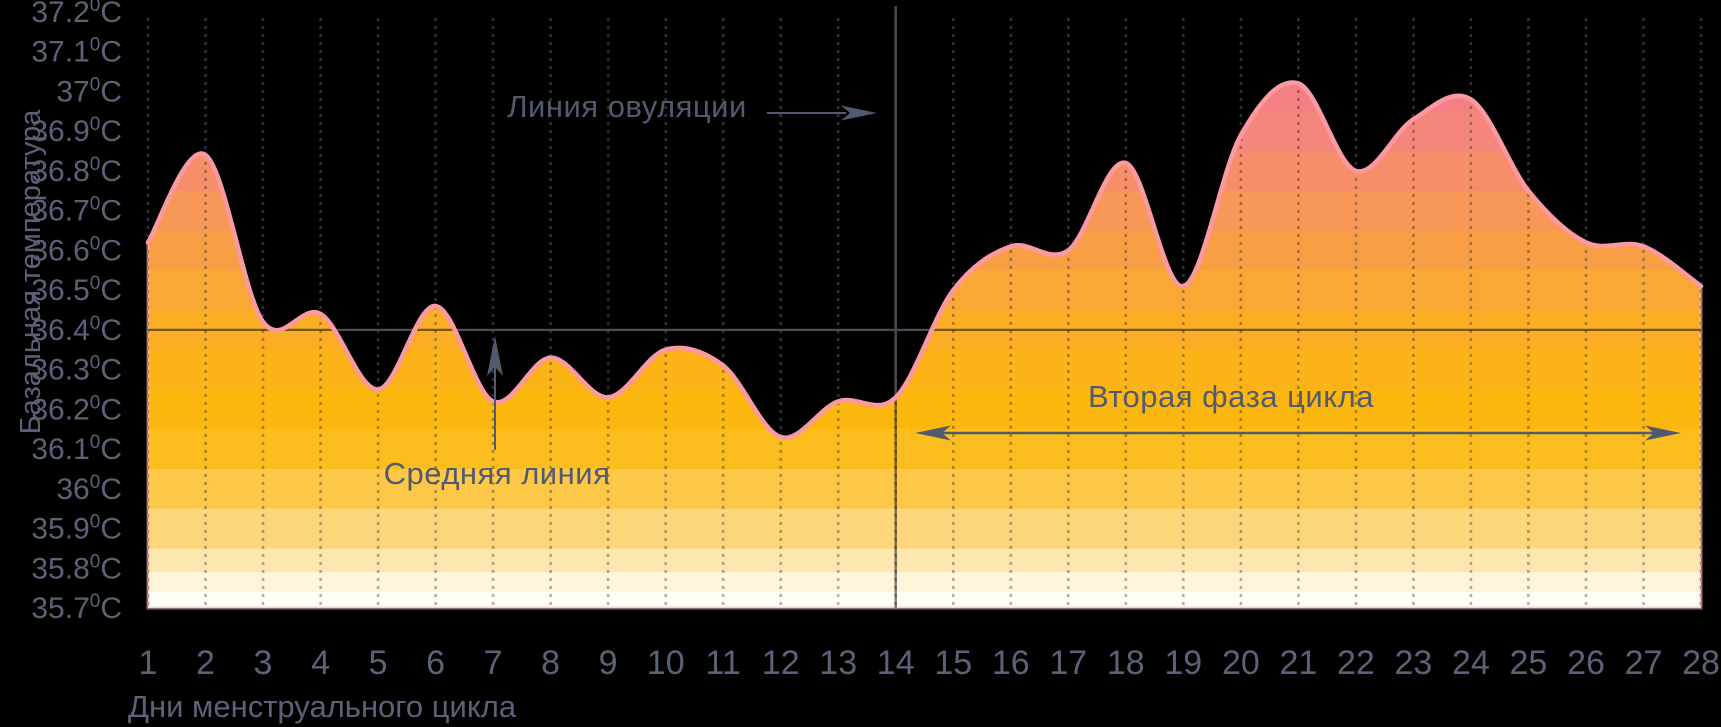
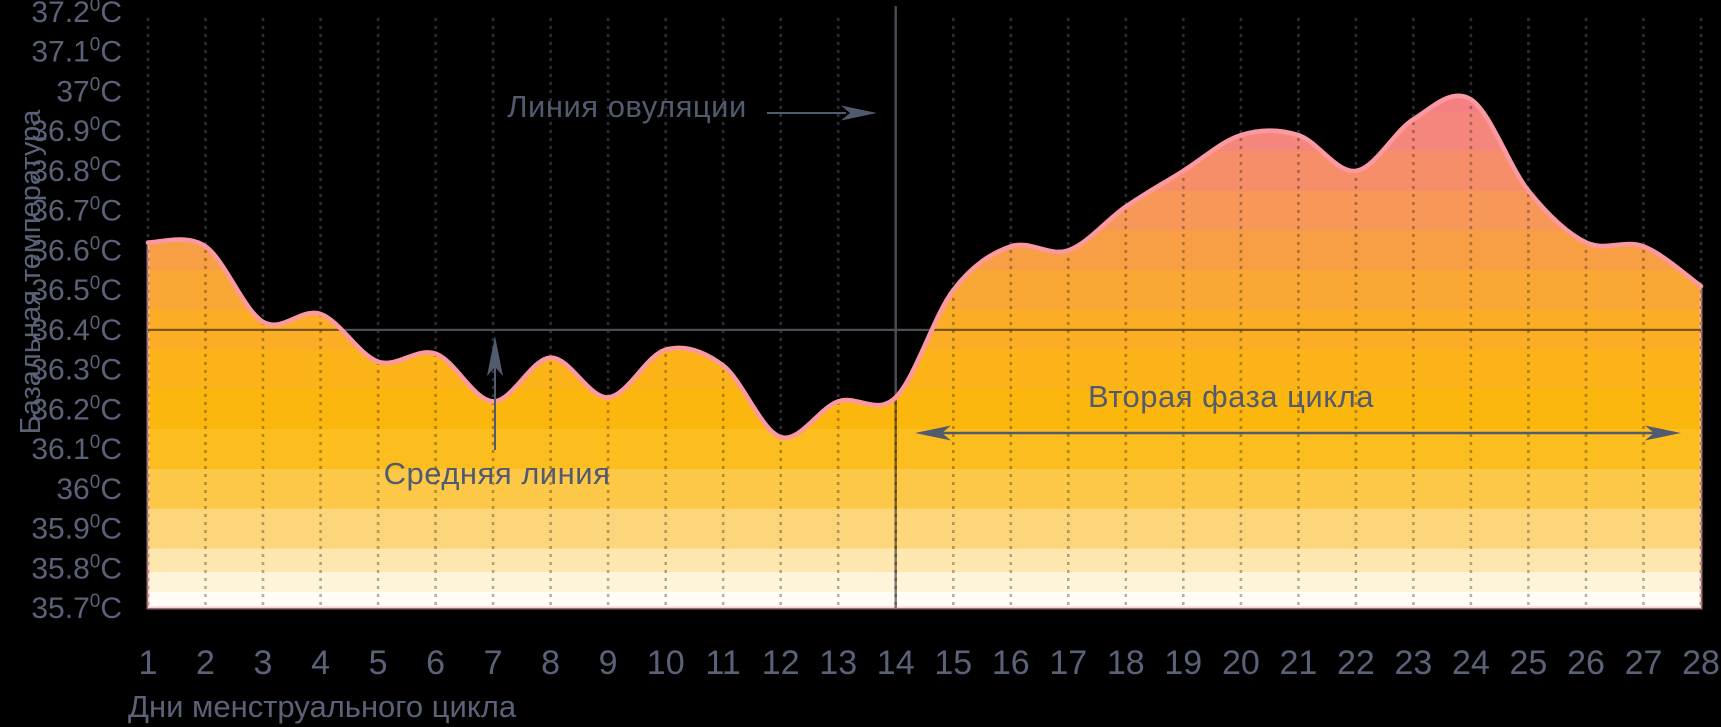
2: 36.84 -> 36.61
5: 36.25 -> 36.32
6: 36.46 -> 36.34
18: 36.82 -> 36.71
19: 36.51 -> 36.80
21: 37.02 -> 36.89
